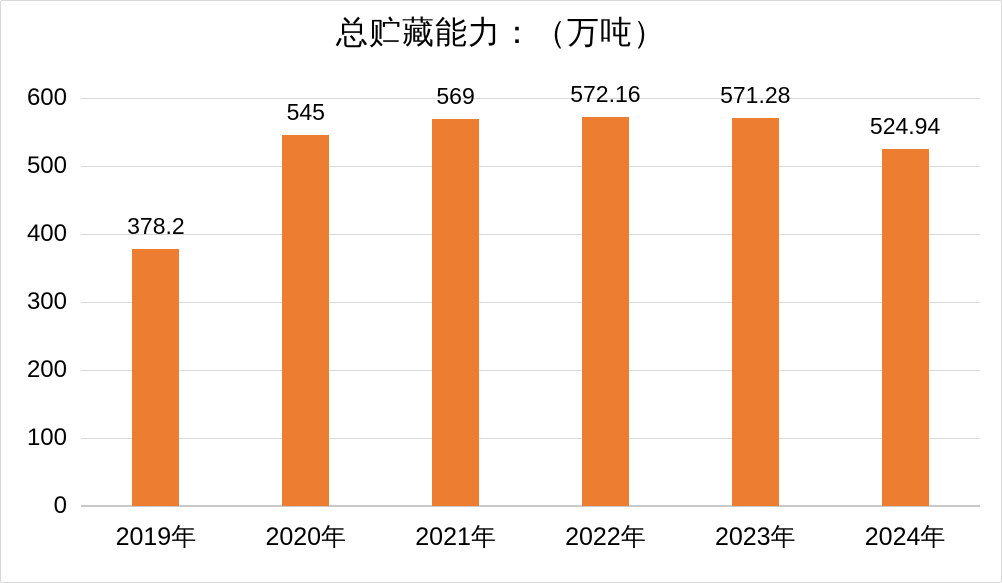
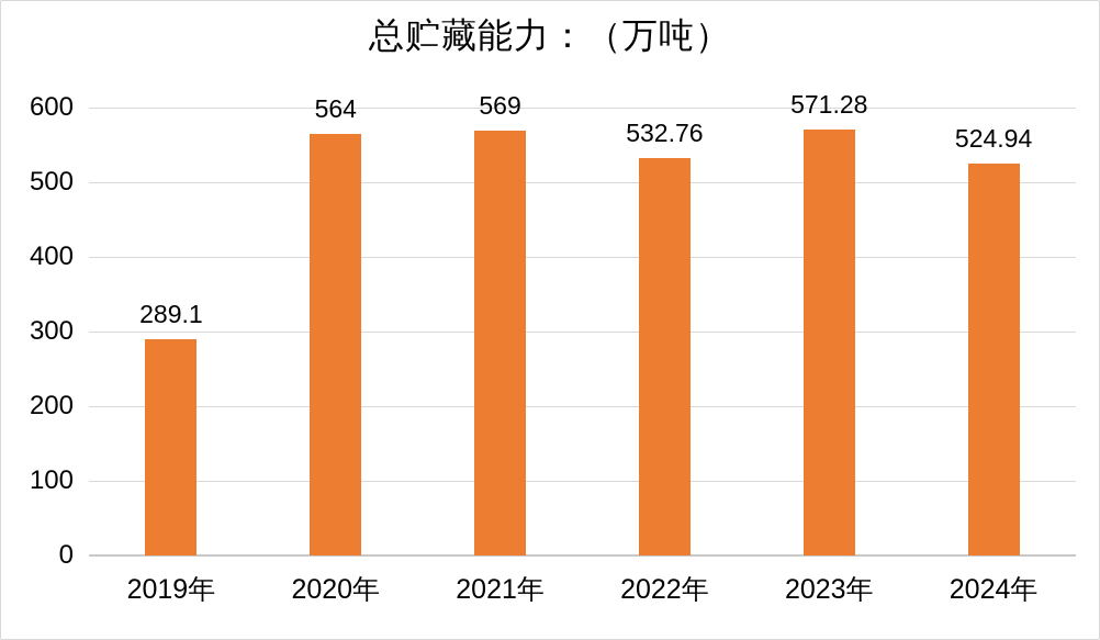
2019年: 378.2 -> 289.1
2020年: 545 -> 564
2022年: 572.16 -> 532.76
